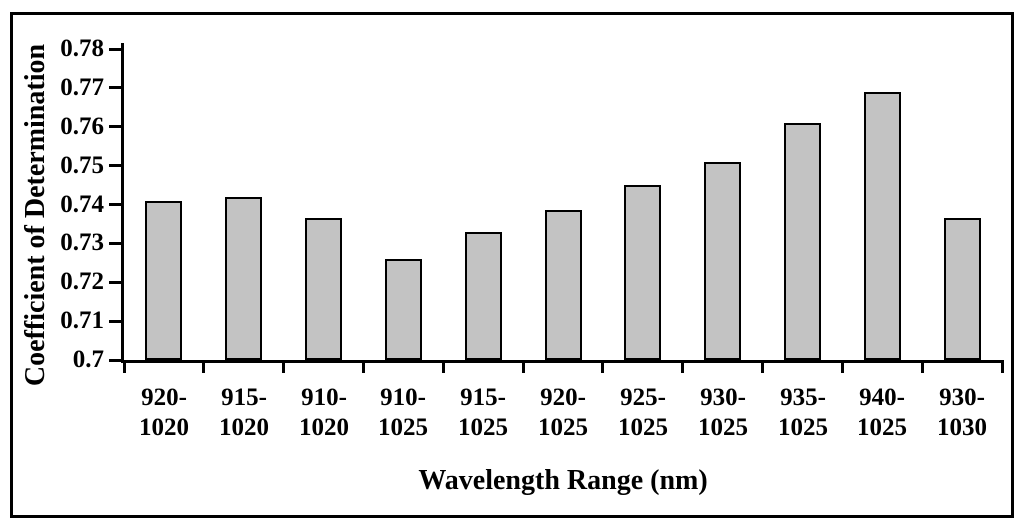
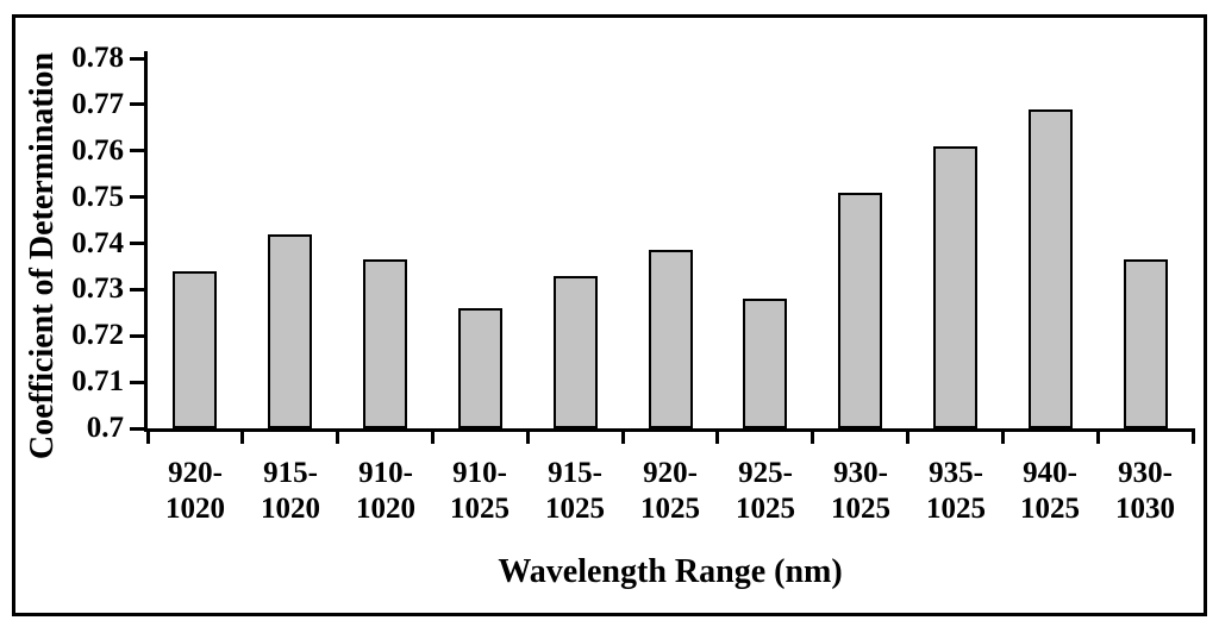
920-1020: 0.741 -> 0.734
925-1025: 0.745 -> 0.728
